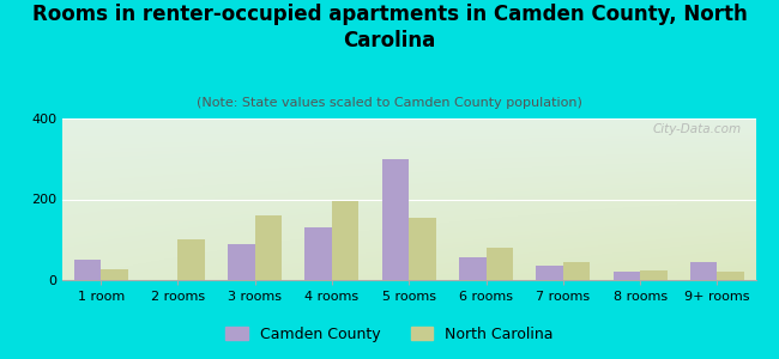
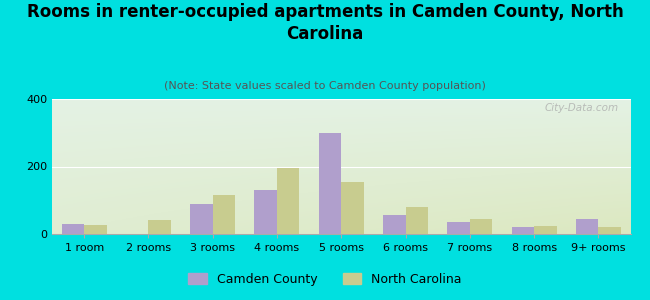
Camden County/1 room: 50 -> 30
North Carolina/2 rooms: 100 -> 42
North Carolina/3 rooms: 160 -> 115
